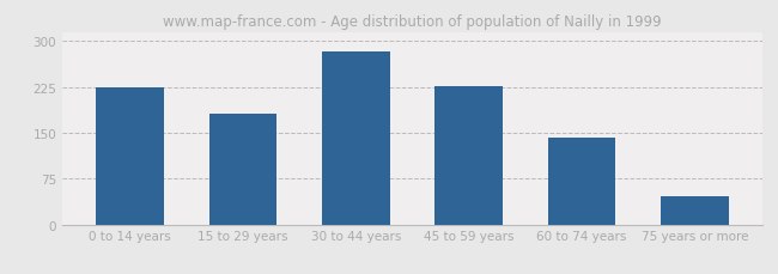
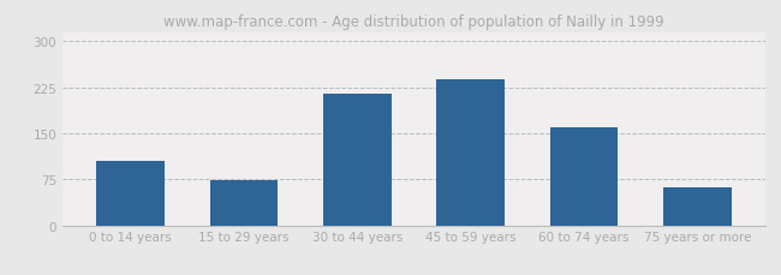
0 to 14 years: 225 -> 104
15 to 29 years: 182 -> 74
30 to 44 years: 283 -> 214
45 to 59 years: 226 -> 238
60 to 74 years: 142 -> 160
75 years or more: 47 -> 62
